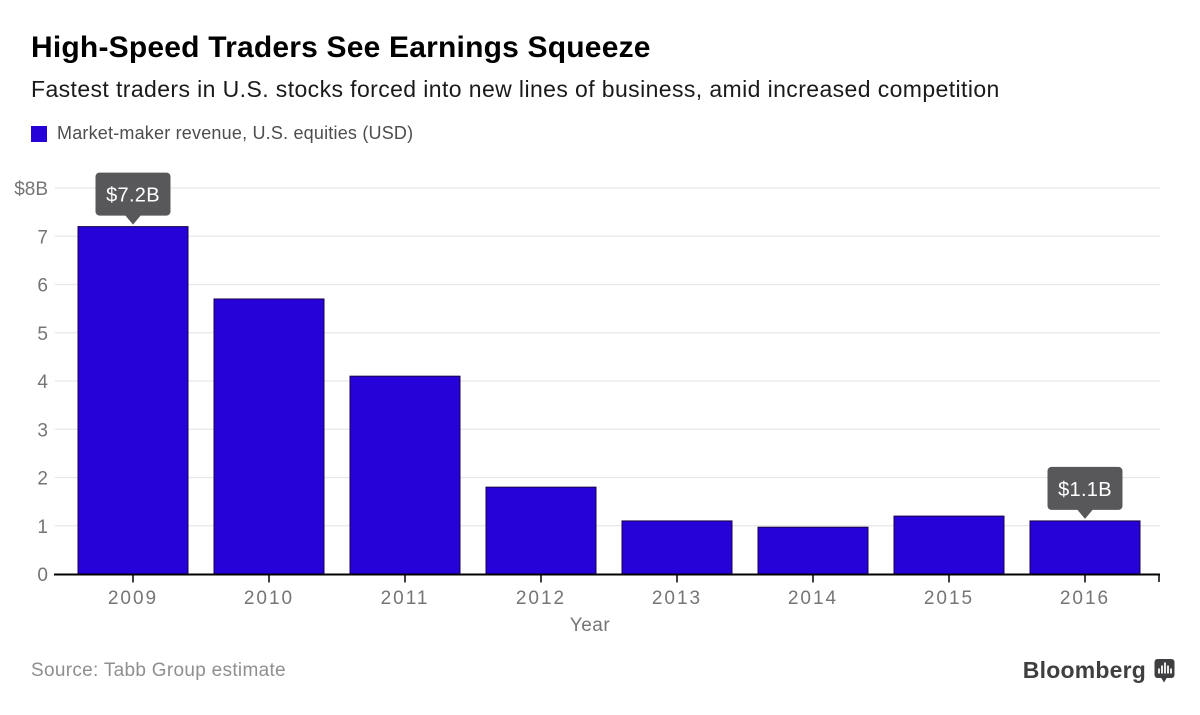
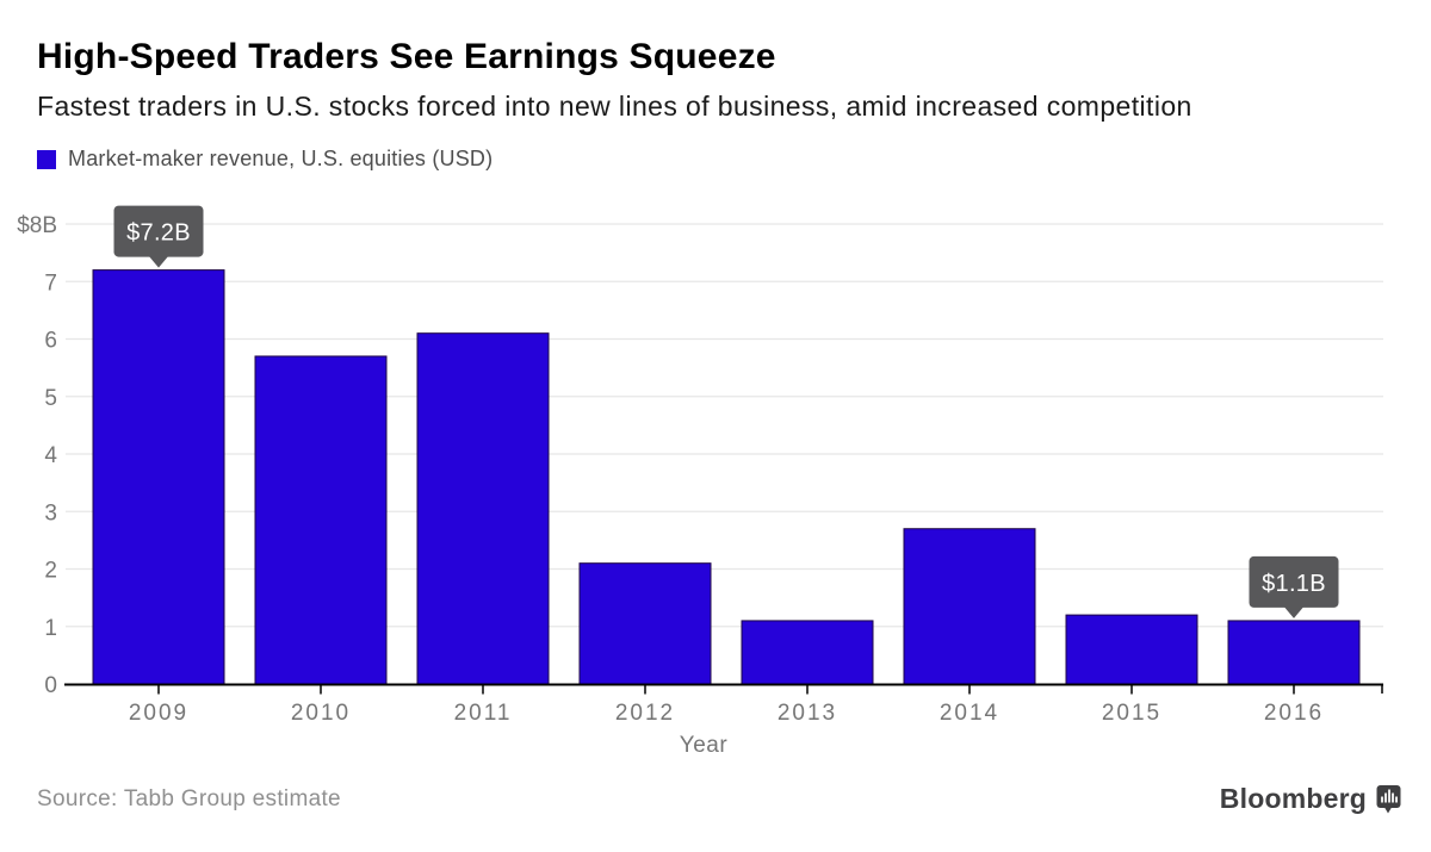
2011: $4.1B -> $6.1B
2012: $1.8B -> $2.1B
2014: $1.0B -> $2.7B
